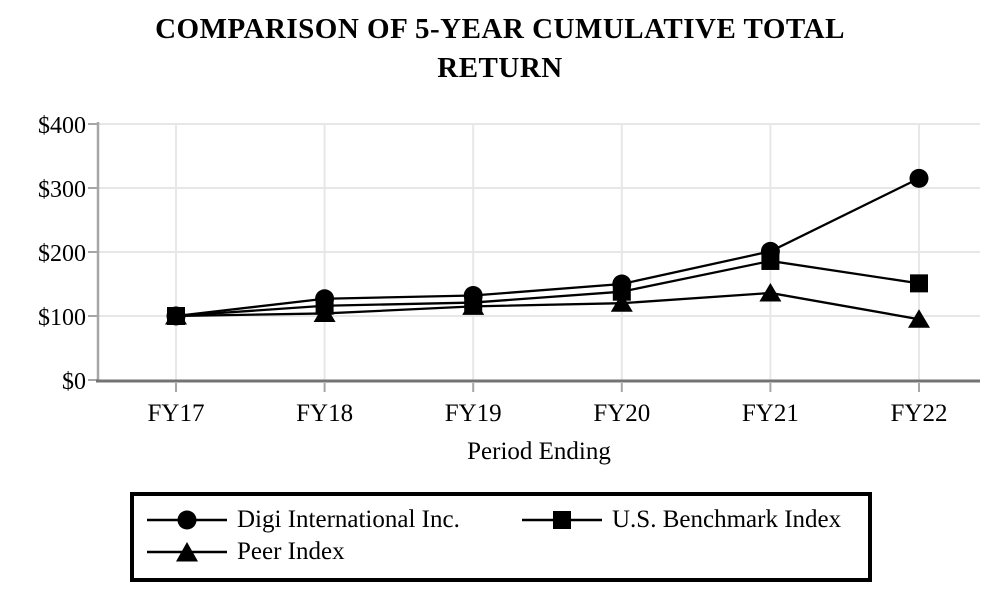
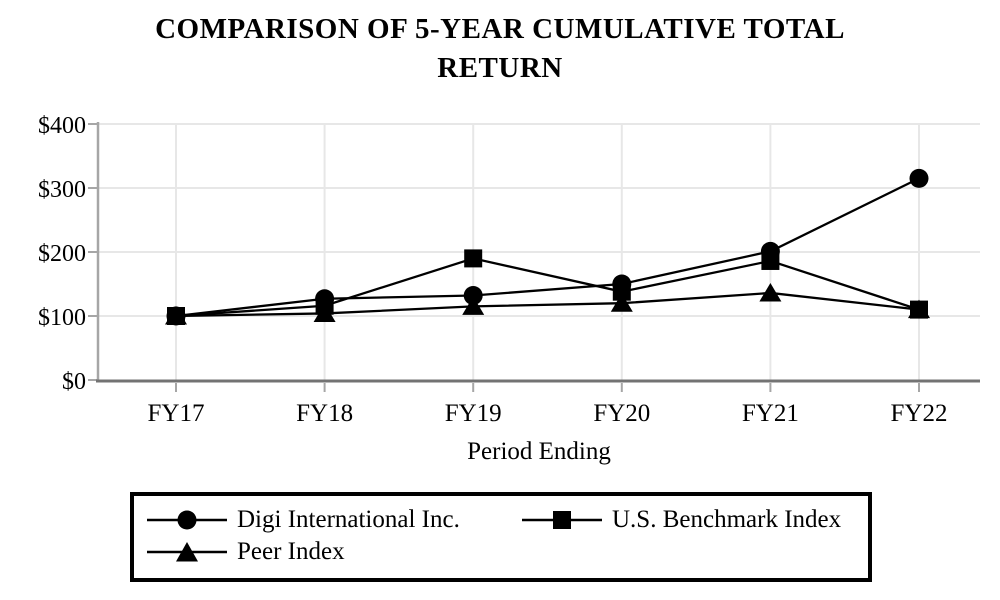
U.S. Benchmark Index/FY19: $120 -> $190
U.S. Benchmark Index/FY22: $150 -> $110
Peer Index/FY22: $100 -> $110
